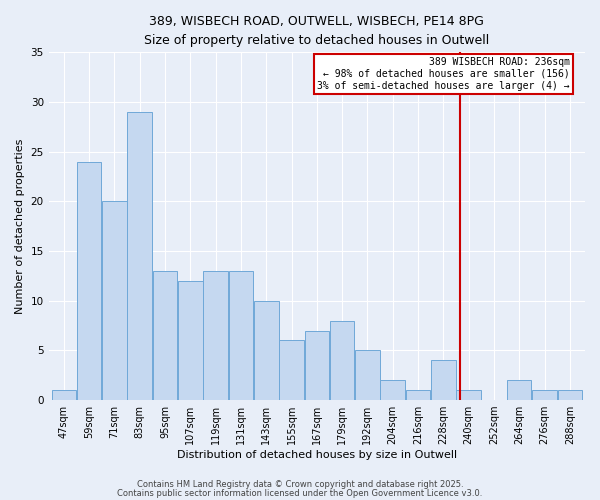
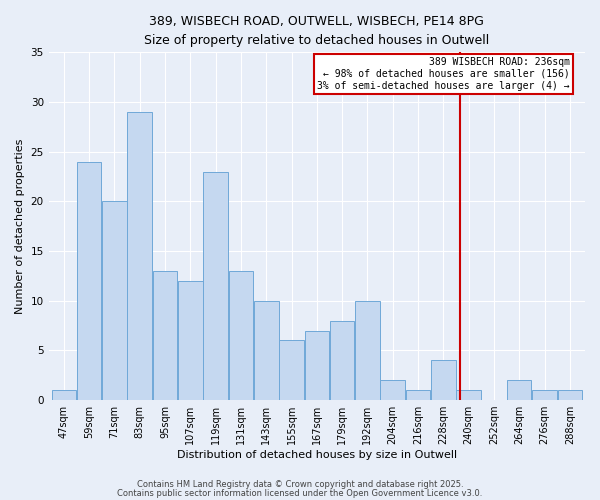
119sqm: 13 -> 23
192sqm: 5 -> 10
